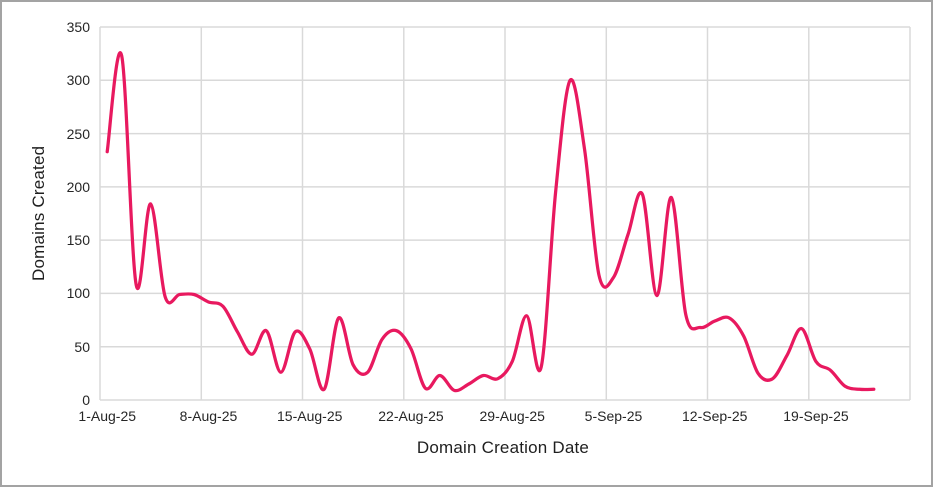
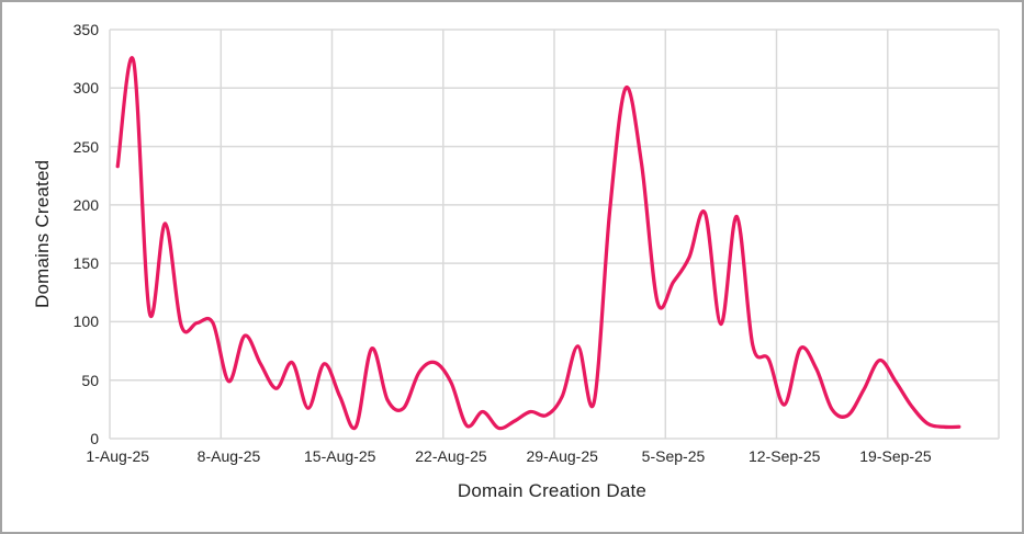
8-Aug-25: 92 -> 49
15-Aug-25: 48 -> 36
5-Sep-25: 115 -> 134
12-Sep-25: 74 -> 29
19-Sep-25: 36 -> 49
